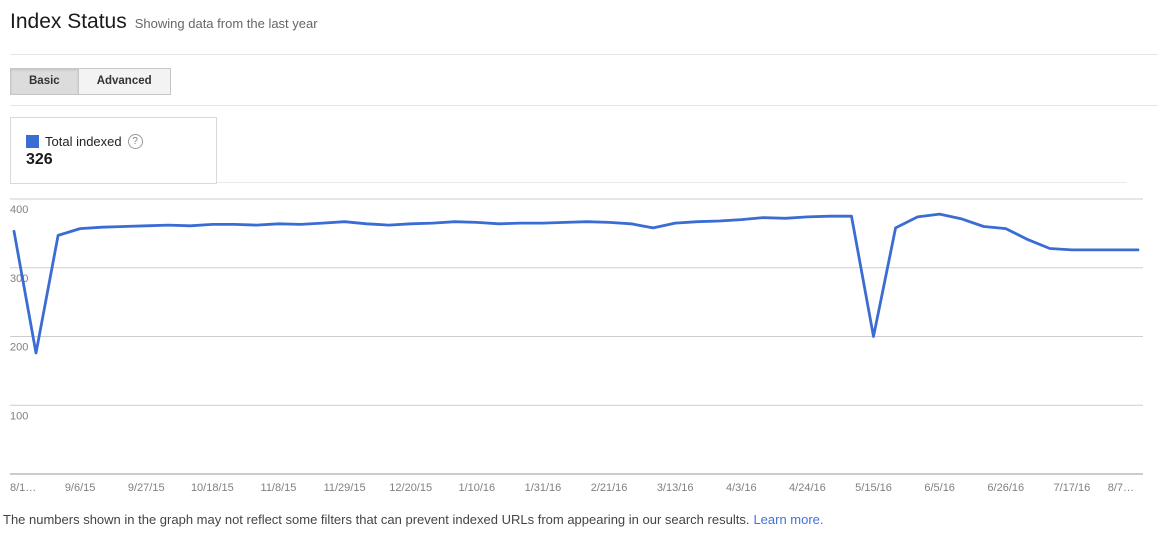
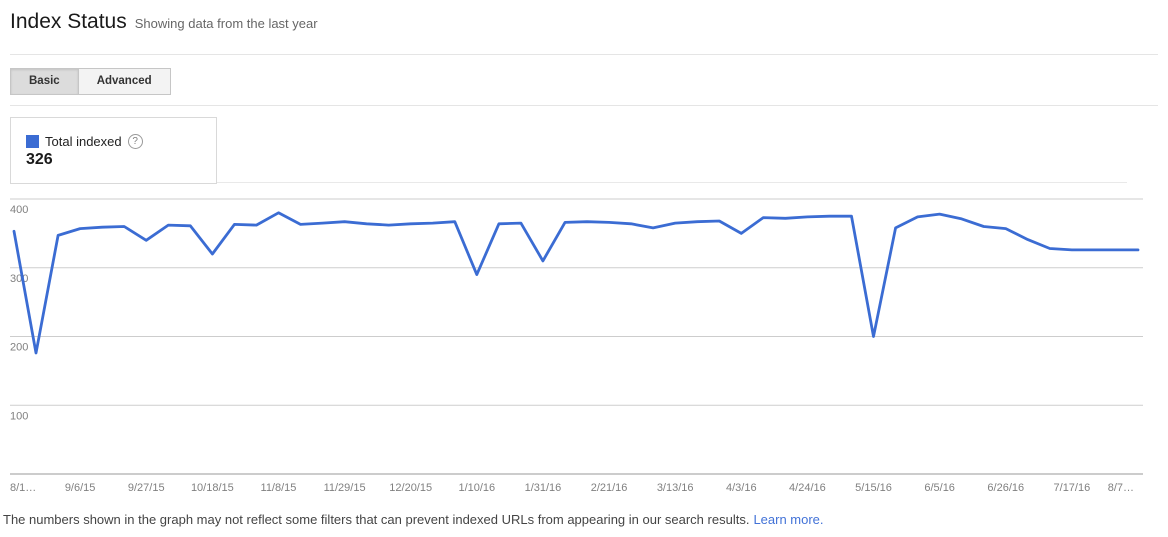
9/27/15: 360 -> 340
10/18/15: 360 -> 320
11/8/15: 360 -> 380
1/10/16: 370 -> 290
1/31/16: 360 -> 310
4/3/16: 370 -> 350
